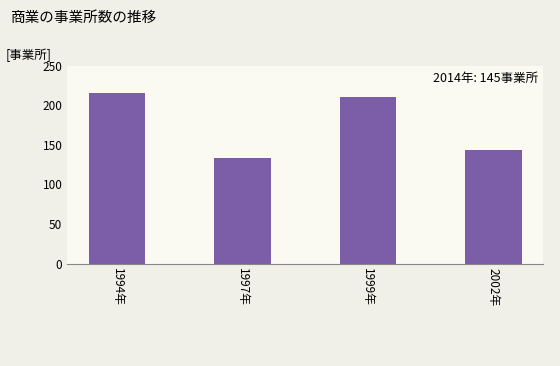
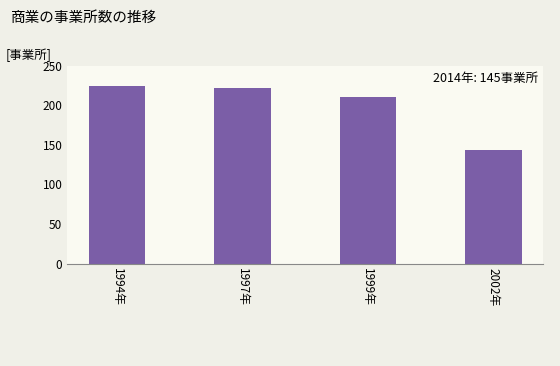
1994年: 216 -> 224
1997年: 134 -> 222
